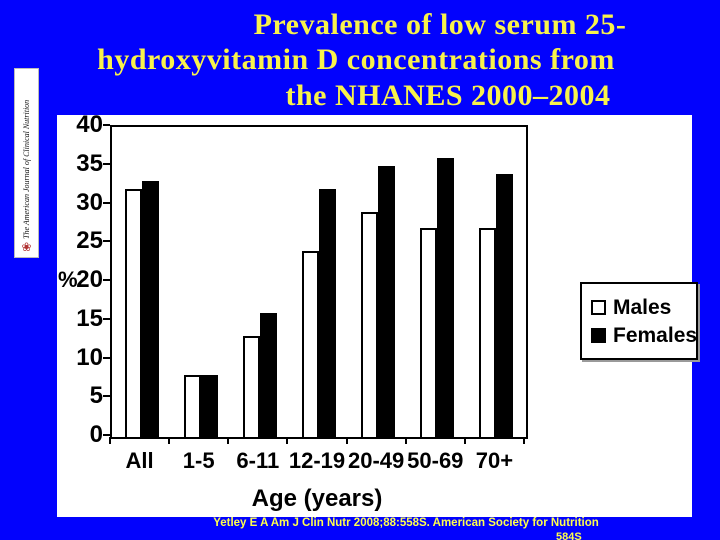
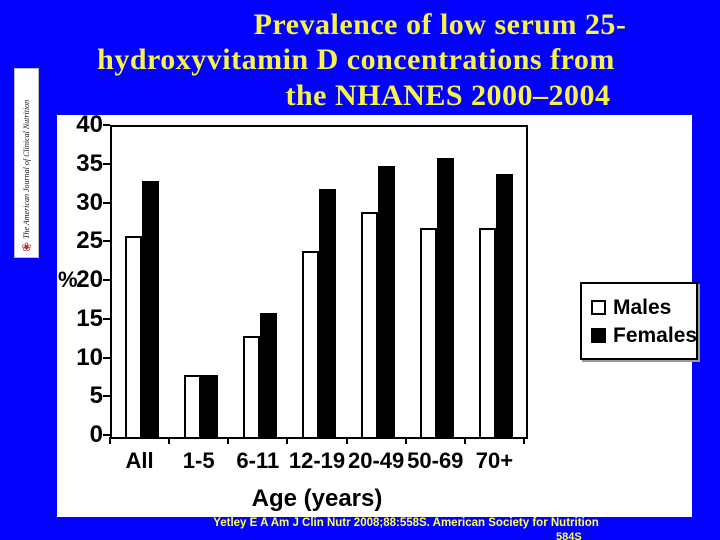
Males/All: 32 -> 26
